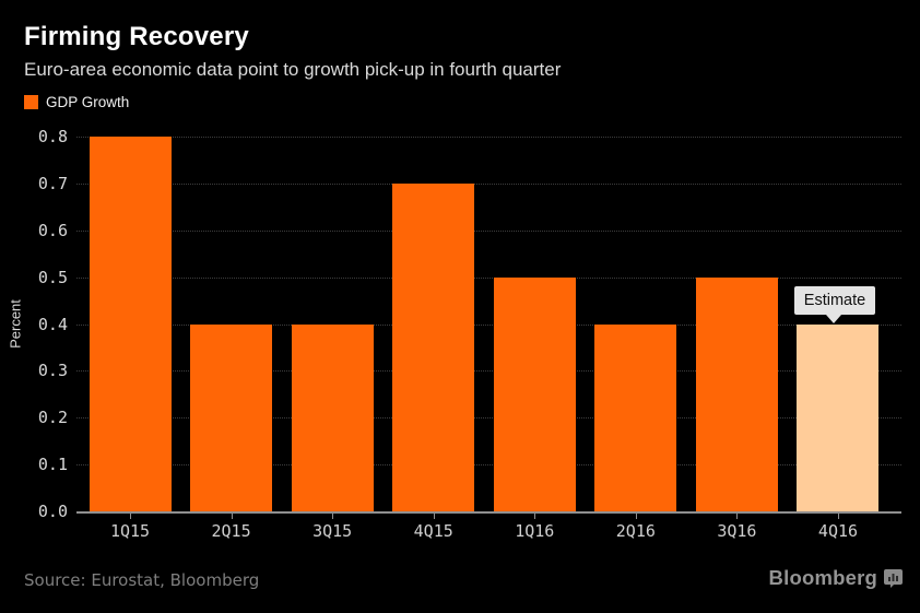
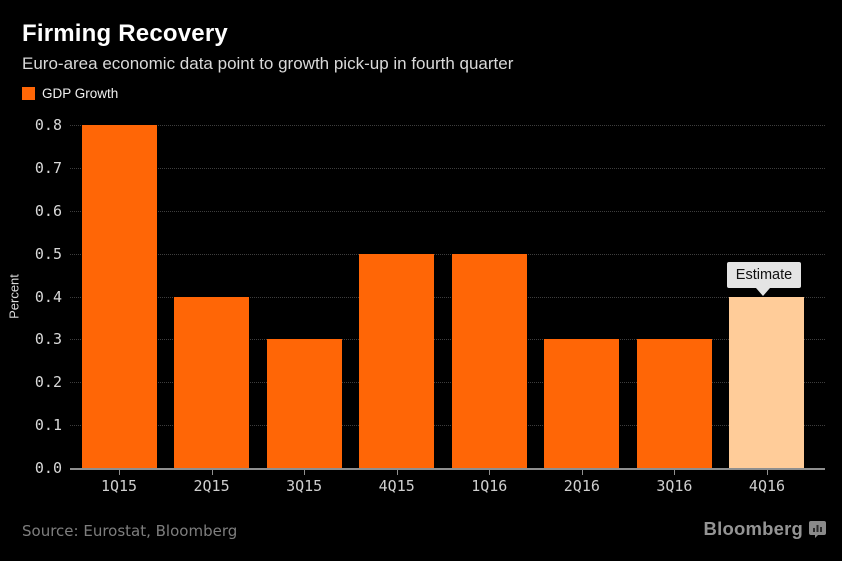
3Q15: 0.4 -> 0.3
4Q15: 0.7 -> 0.5
2Q16: 0.4 -> 0.3
3Q16: 0.5 -> 0.3
